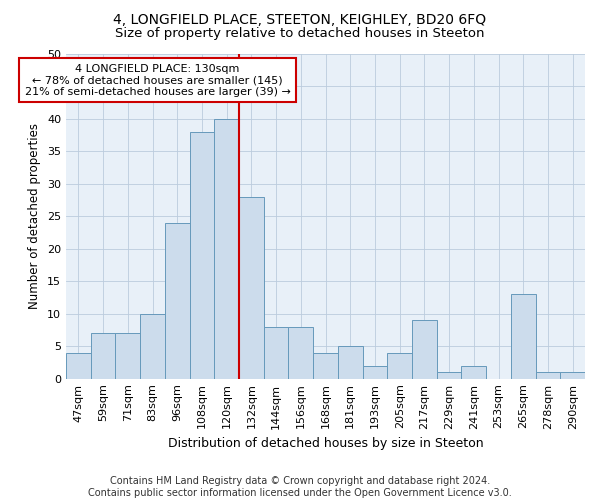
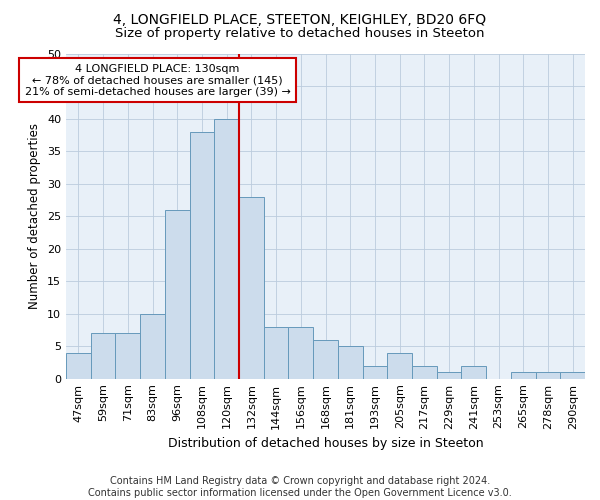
96sqm: 24 -> 26
168sqm: 4 -> 6
217sqm: 9 -> 2
265sqm: 13 -> 1
